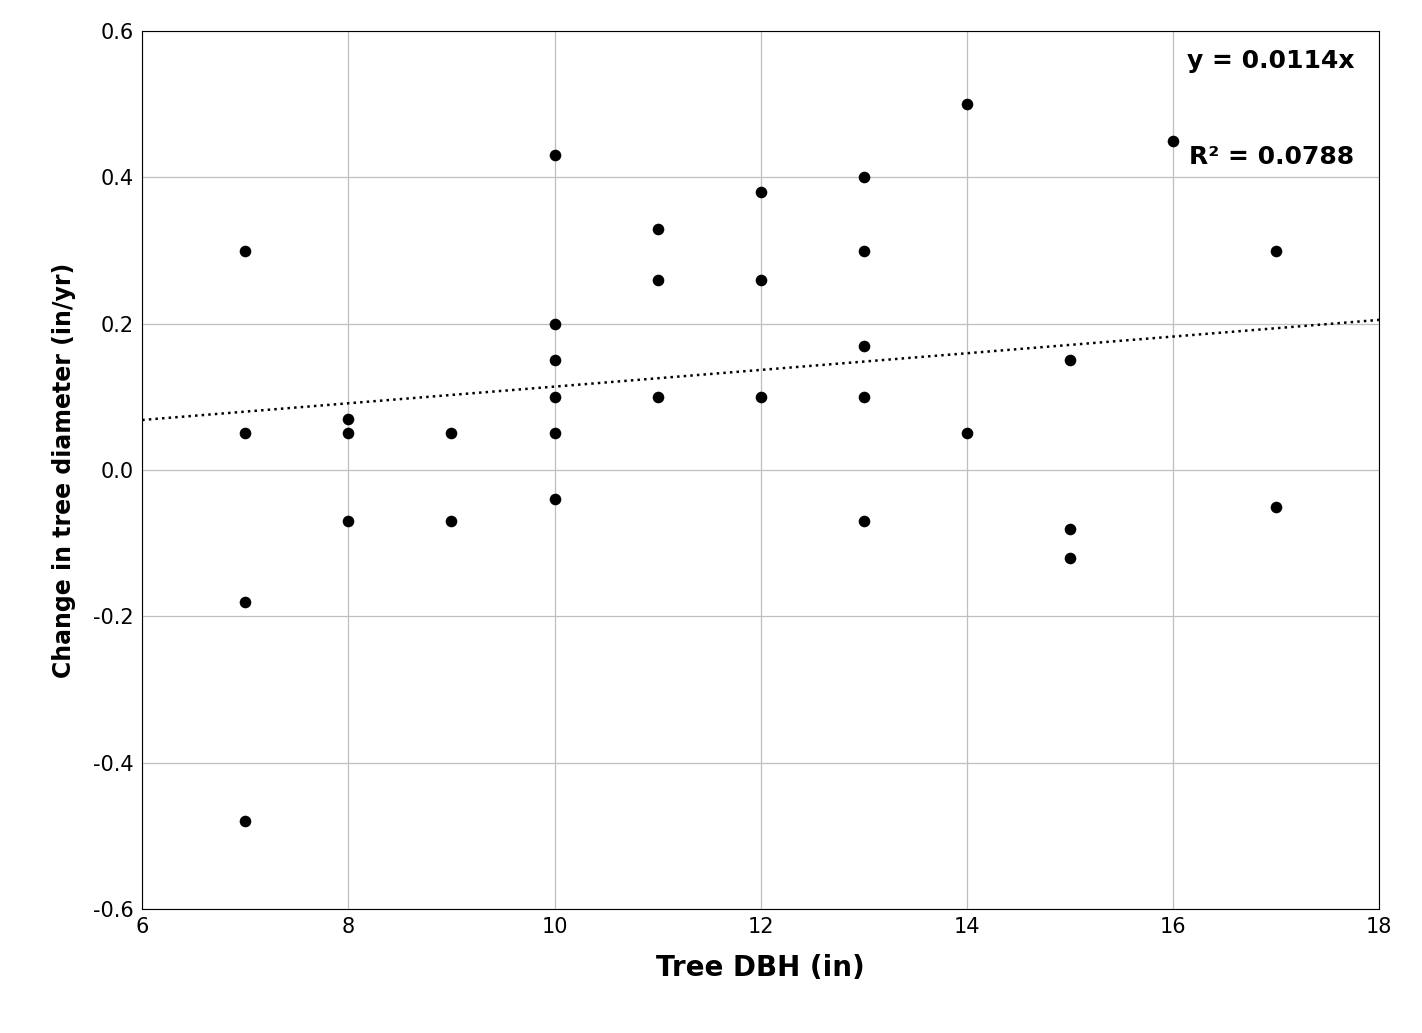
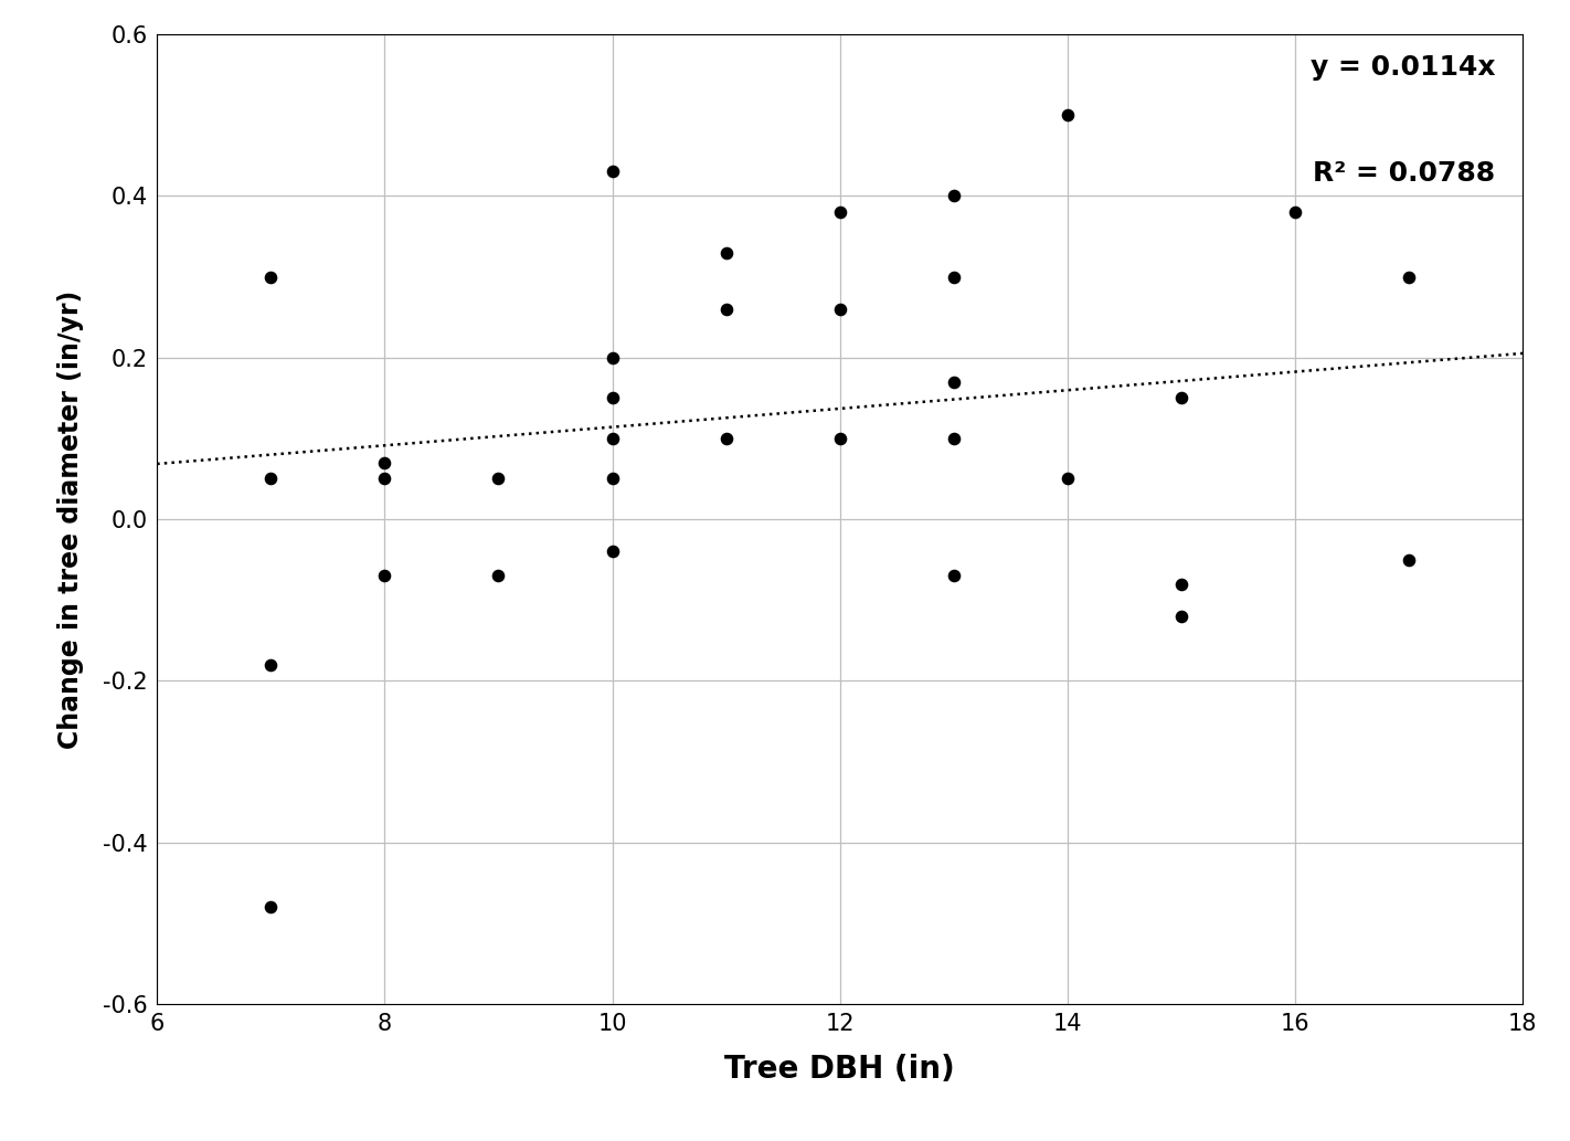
16: 0.45 -> 0.38
